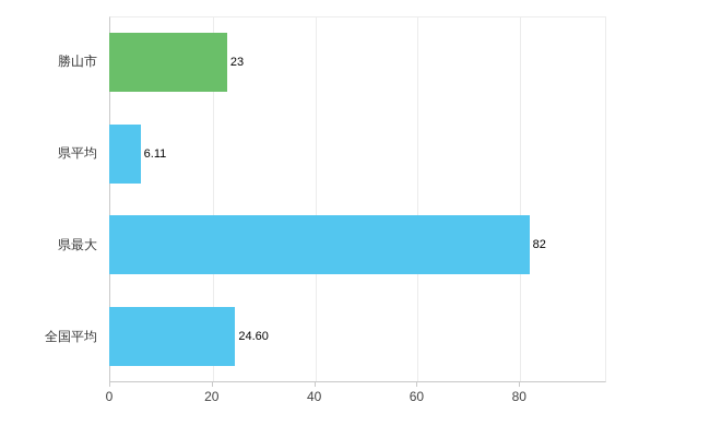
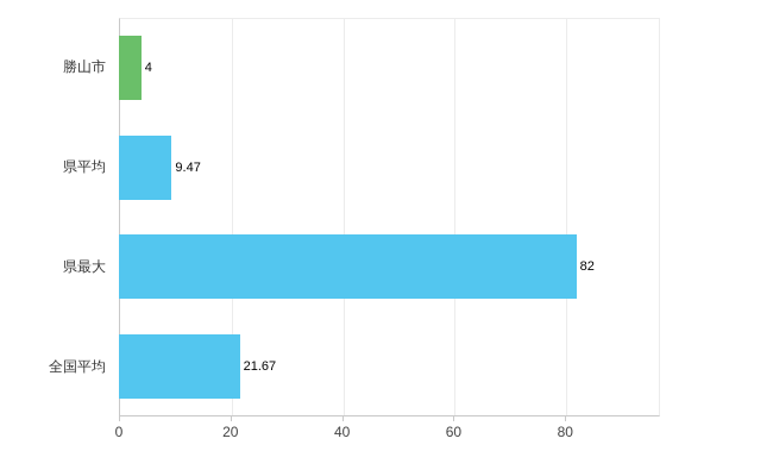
勝山市: 23 -> 4
県平均: 6.11 -> 9.47
全国平均: 24.60 -> 21.67
